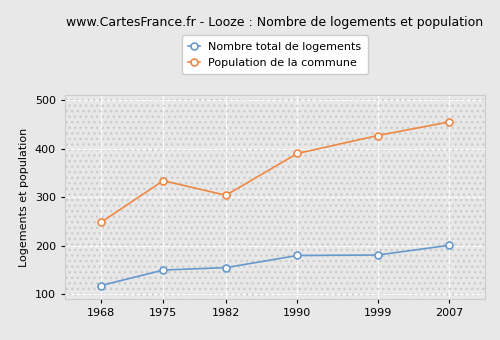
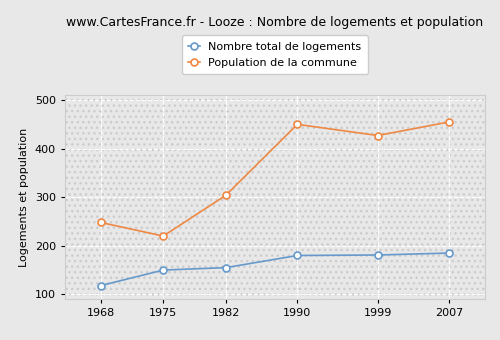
Population de la commune/1975: 334 -> 220
Population de la commune/1990: 390 -> 450
Nombre total de logements/2007: 201 -> 185
